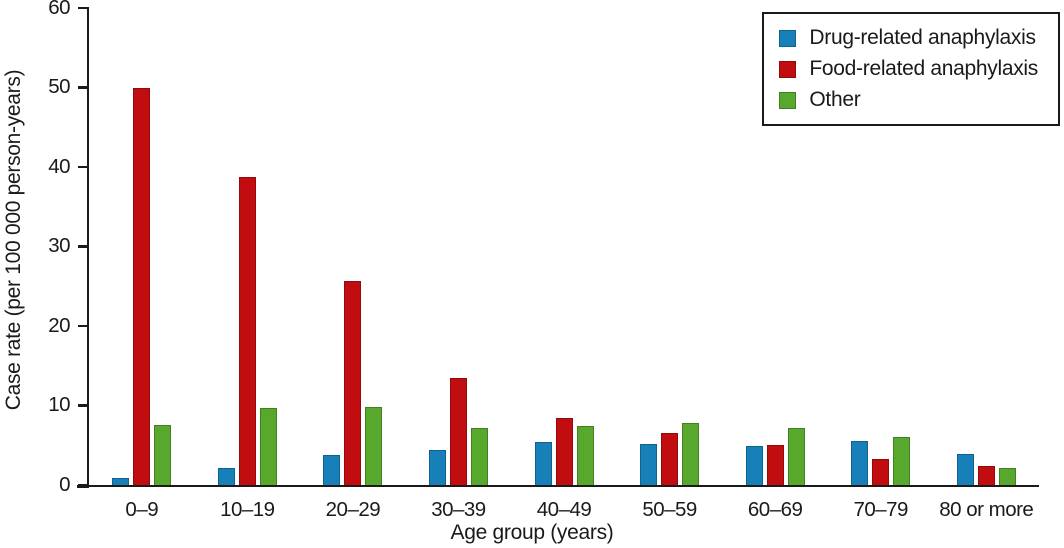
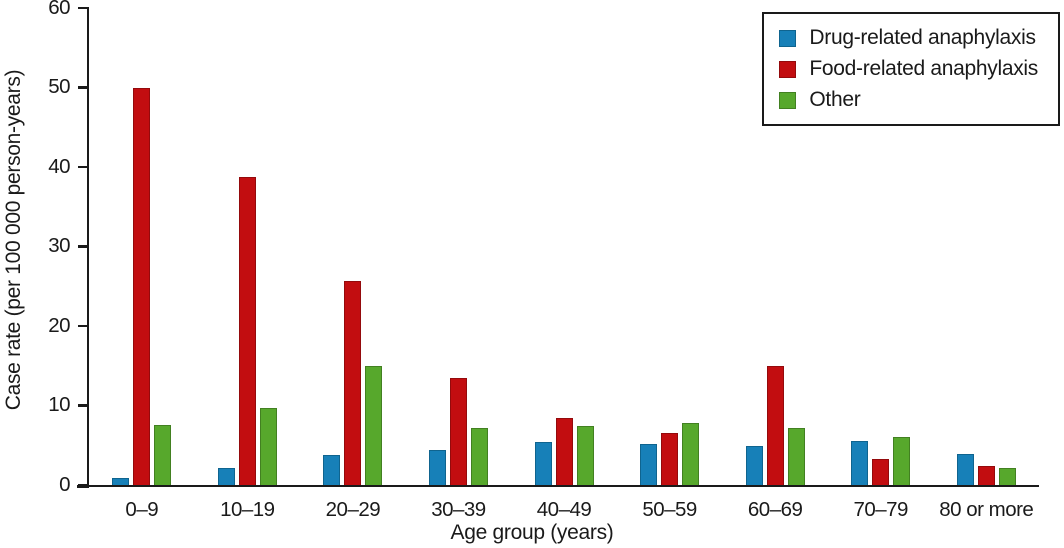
Other/20–29: 10 -> 15
Food-related anaphylaxis/60–69: 5 -> 15
